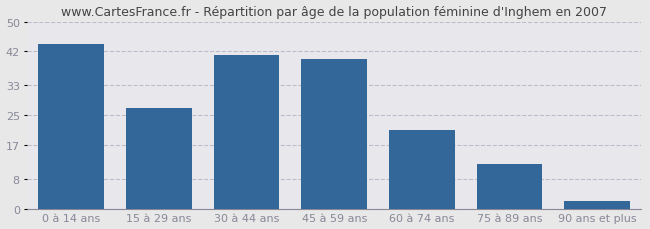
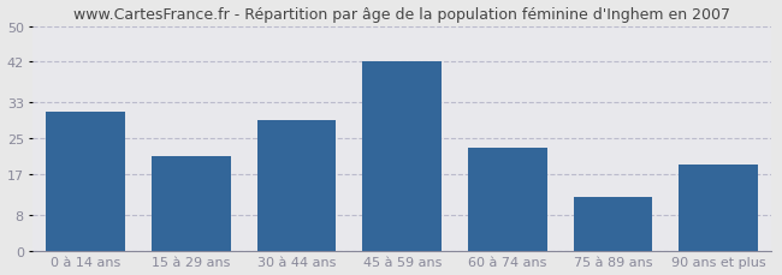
0 à 14 ans: 44 -> 31
15 à 29 ans: 27 -> 21
30 à 44 ans: 41 -> 29
45 à 59 ans: 40 -> 42
60 à 74 ans: 21 -> 23
90 ans et plus: 2 -> 19
